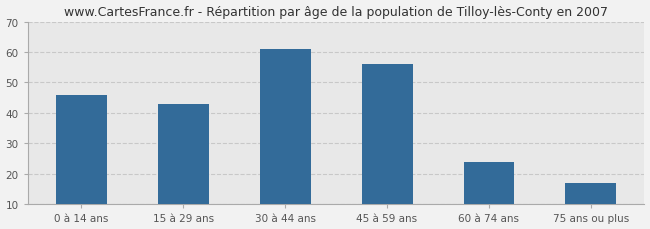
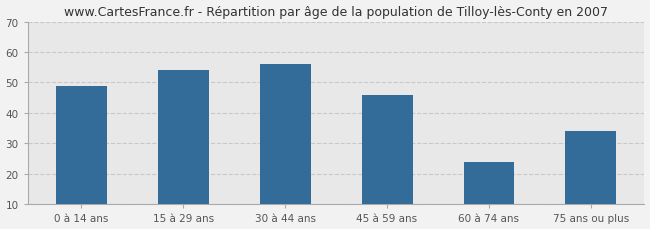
0 à 14 ans: 46 -> 49
15 à 29 ans: 43 -> 54
30 à 44 ans: 61 -> 56
45 à 59 ans: 56 -> 46
75 ans ou plus: 17 -> 34
